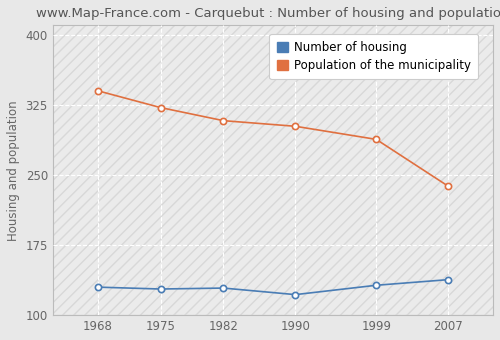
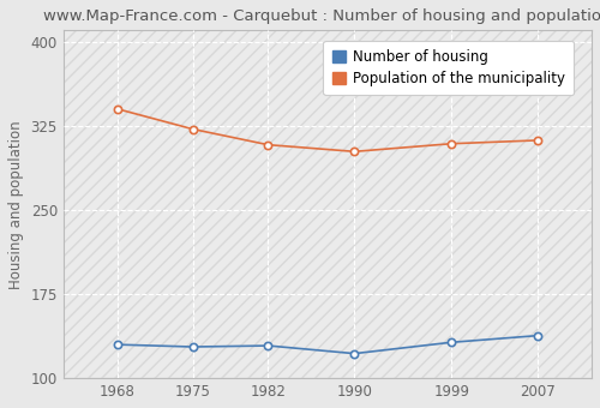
Population of the municipality/1999: 288 -> 309
Population of the municipality/2007: 238 -> 312
